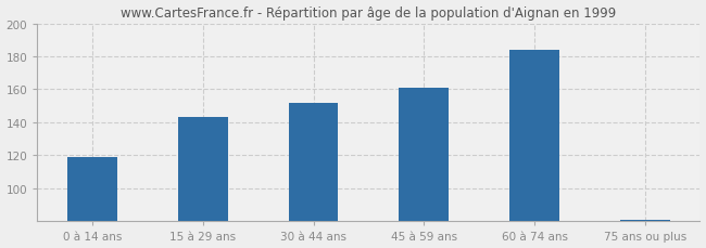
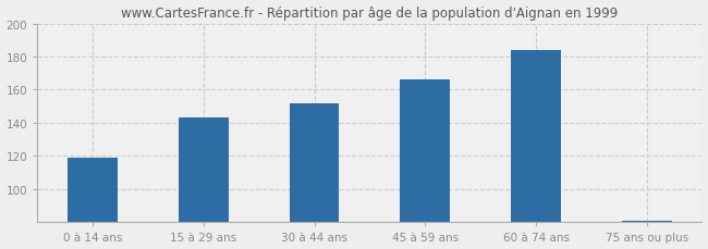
45 à 59 ans: 161 -> 166
